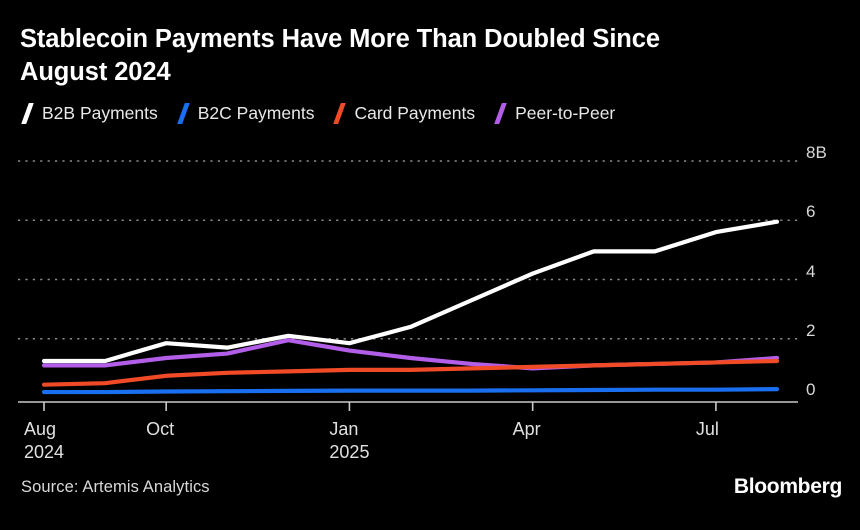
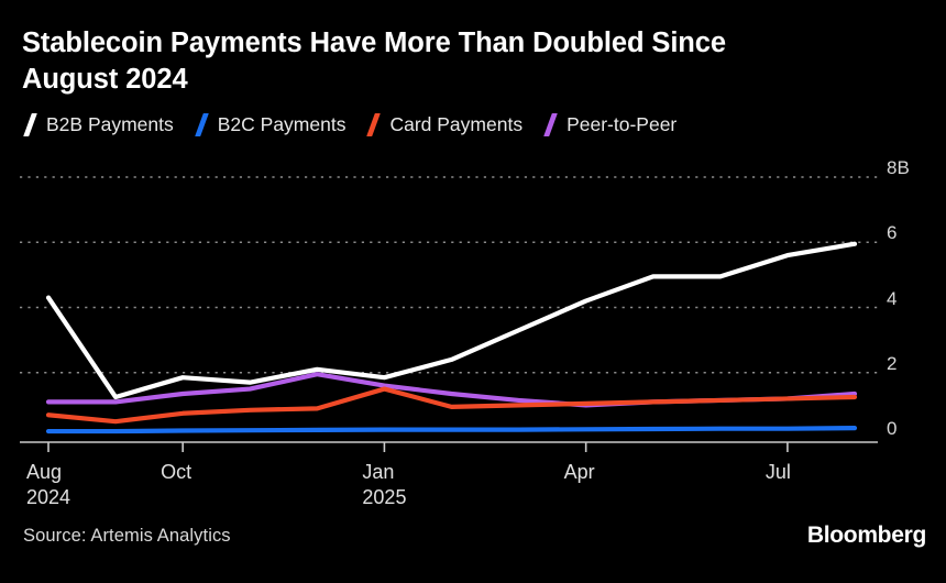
B2B Payments/Aug 2024: 1.2B -> 4.3B
Card Payments/Aug 2024: 0.5B -> 0.7B
Card Payments/Jan 2025: 0.9B -> 1.5B
